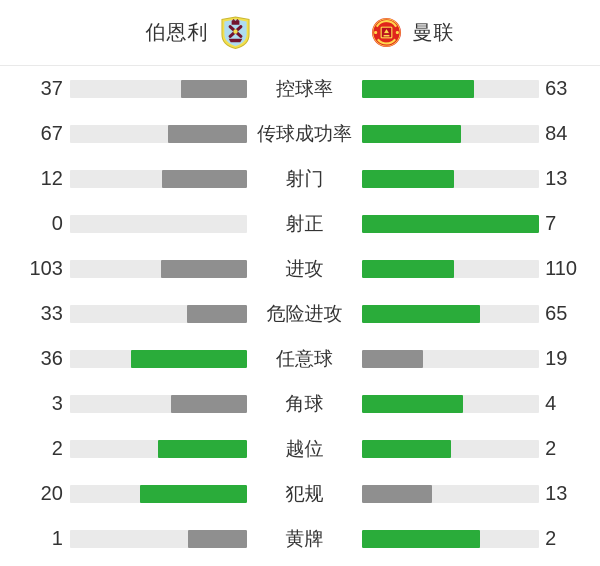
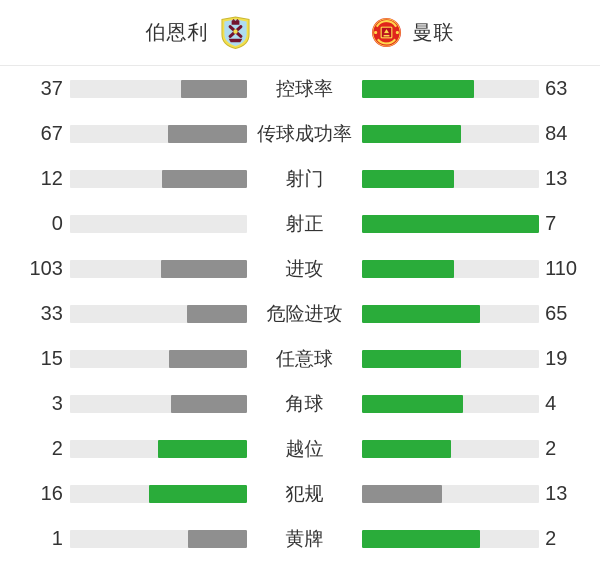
伯恩利/任意球: 36 -> 15
伯恩利/犯规: 20 -> 16
